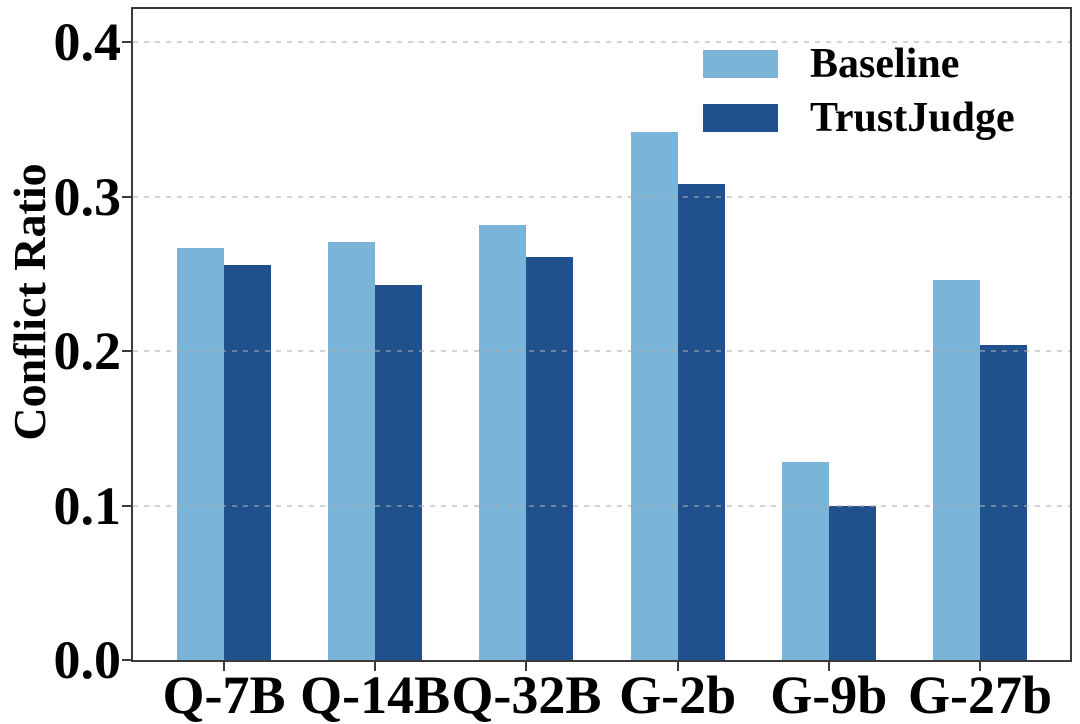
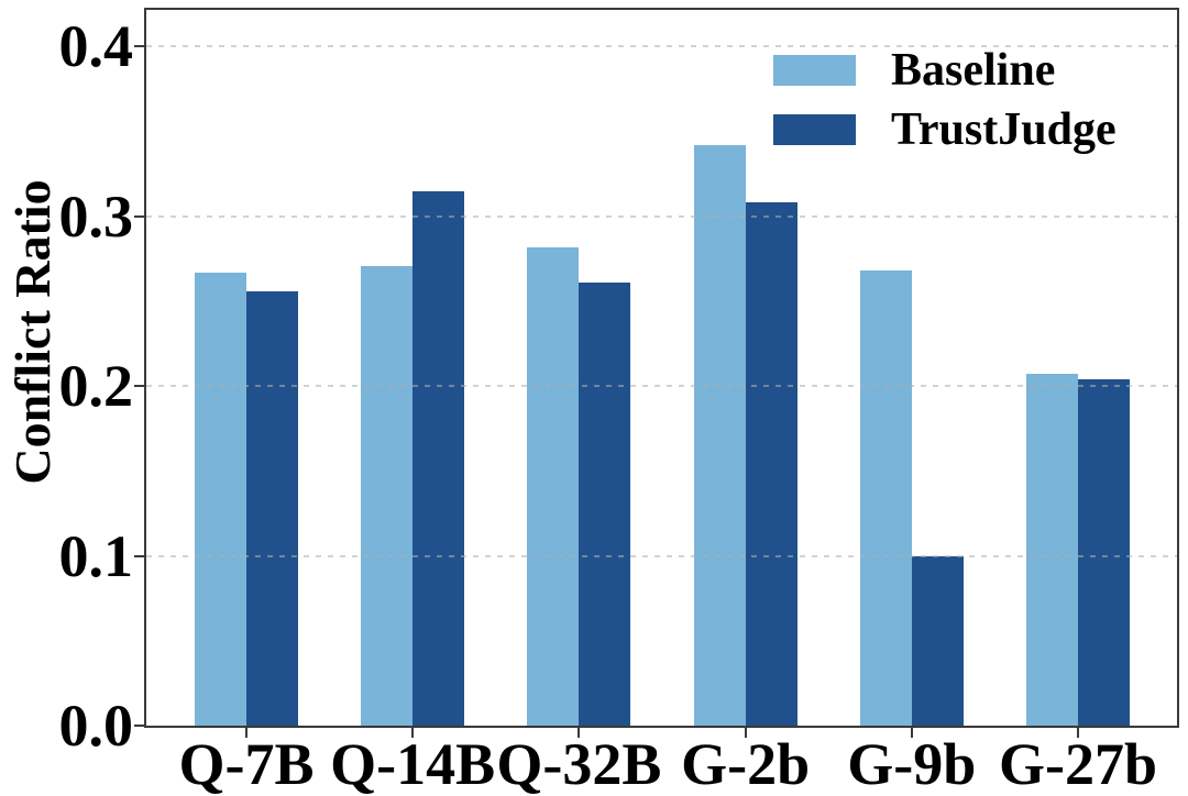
TrustJudge/Q-14B: 0.243 -> 0.315
Baseline/G-9b: 0.128 -> 0.268
Baseline/G-27b: 0.246 -> 0.207
